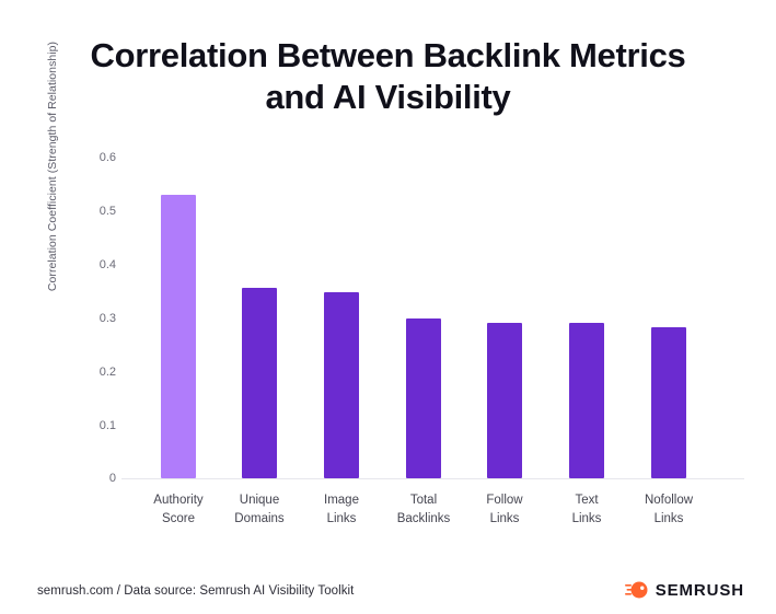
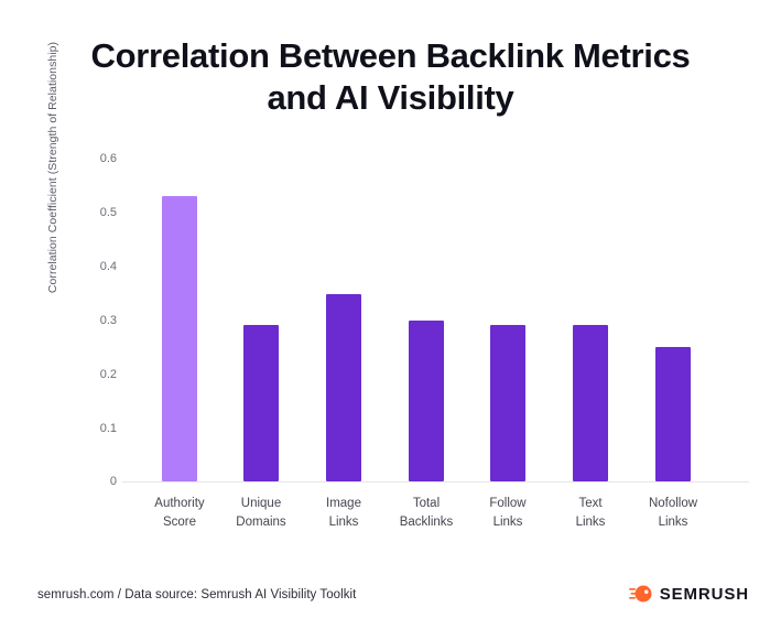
Unique Domains: 0.36 -> 0.29
Nofollow Links: 0.28 -> 0.25
